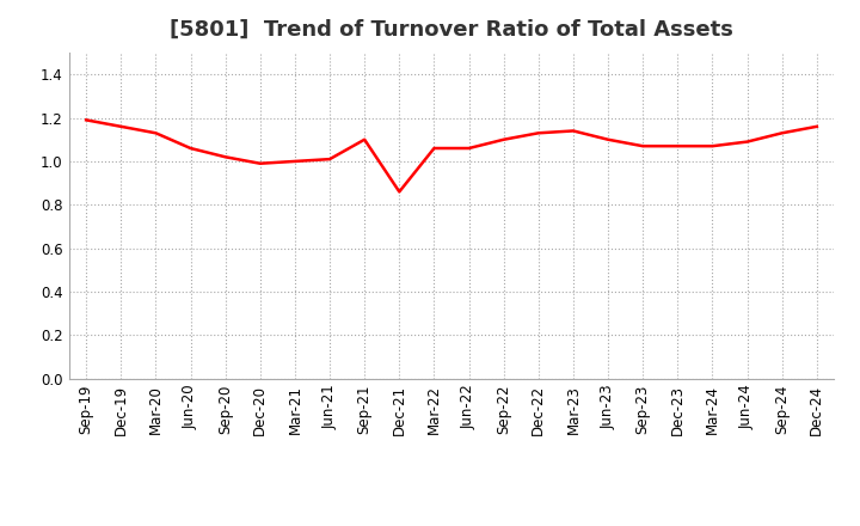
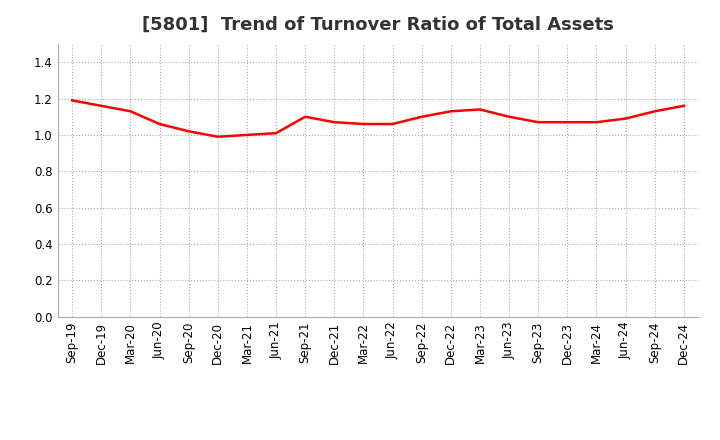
Dec-21: 0.86 -> 1.07
